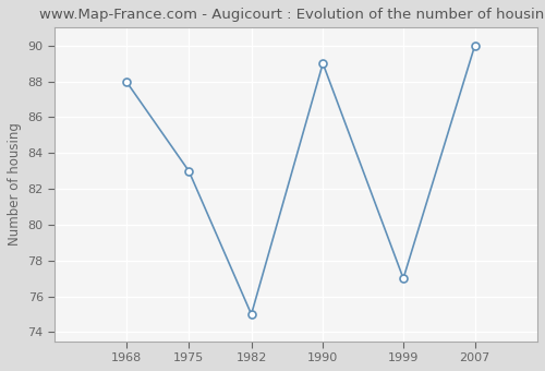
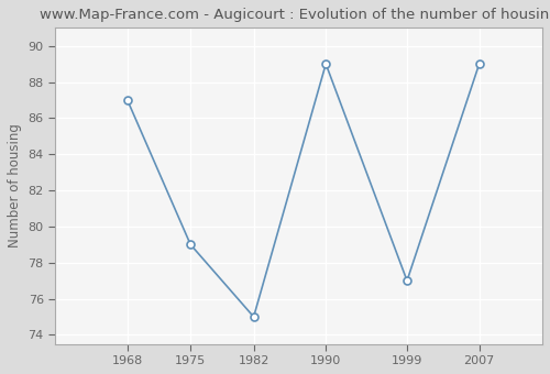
1968: 88 -> 87
1975: 83 -> 79
2007: 90 -> 89
